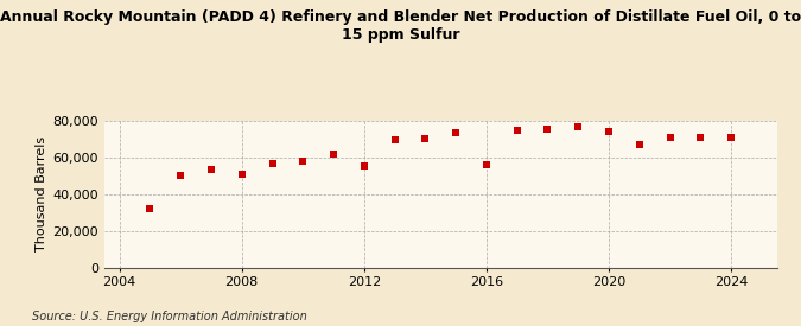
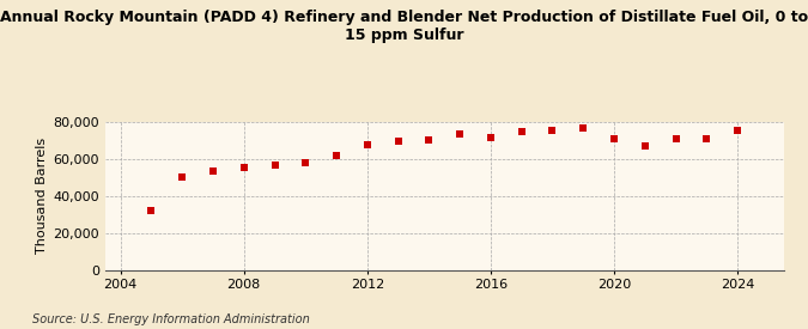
2008: 51,000 -> 55,000
2012: 55,000 -> 68,000
2016: 56,000 -> 72,000
2020: 74,000 -> 70,000
2024: 71,000 -> 75,000
